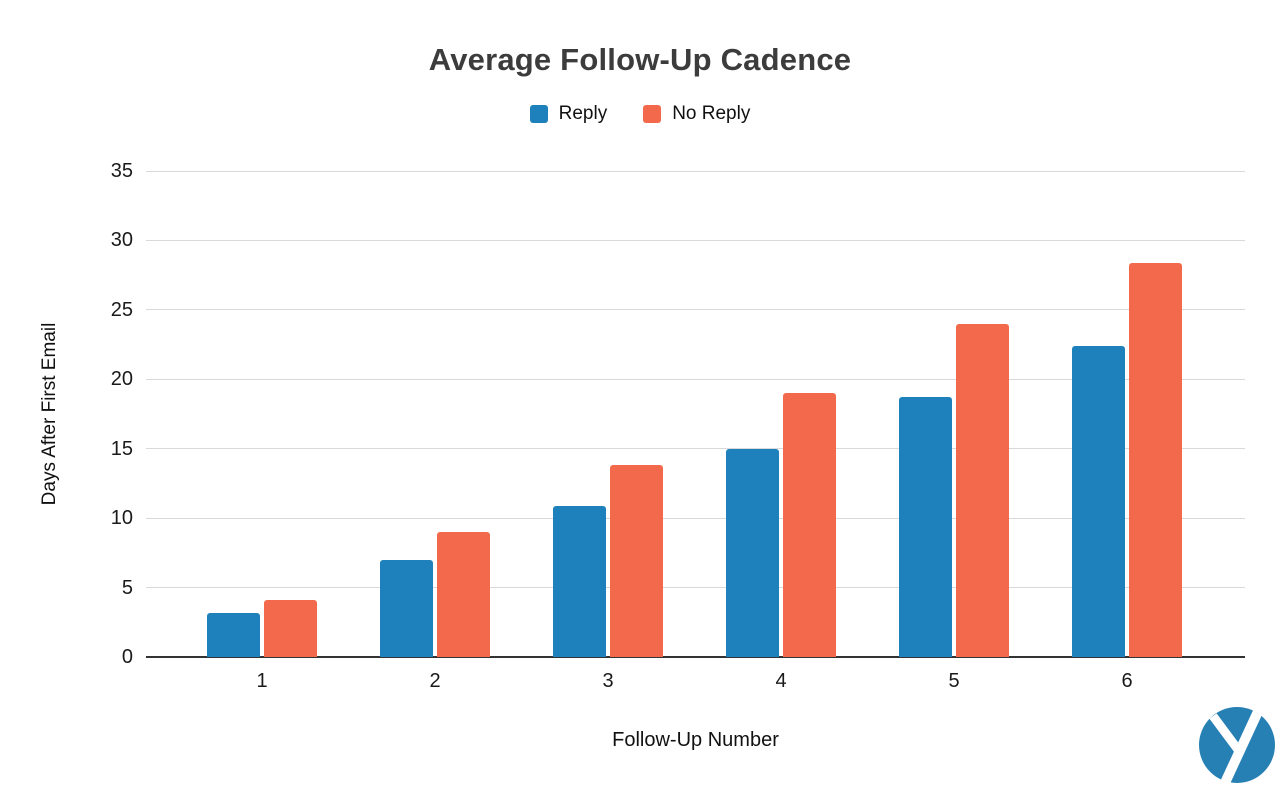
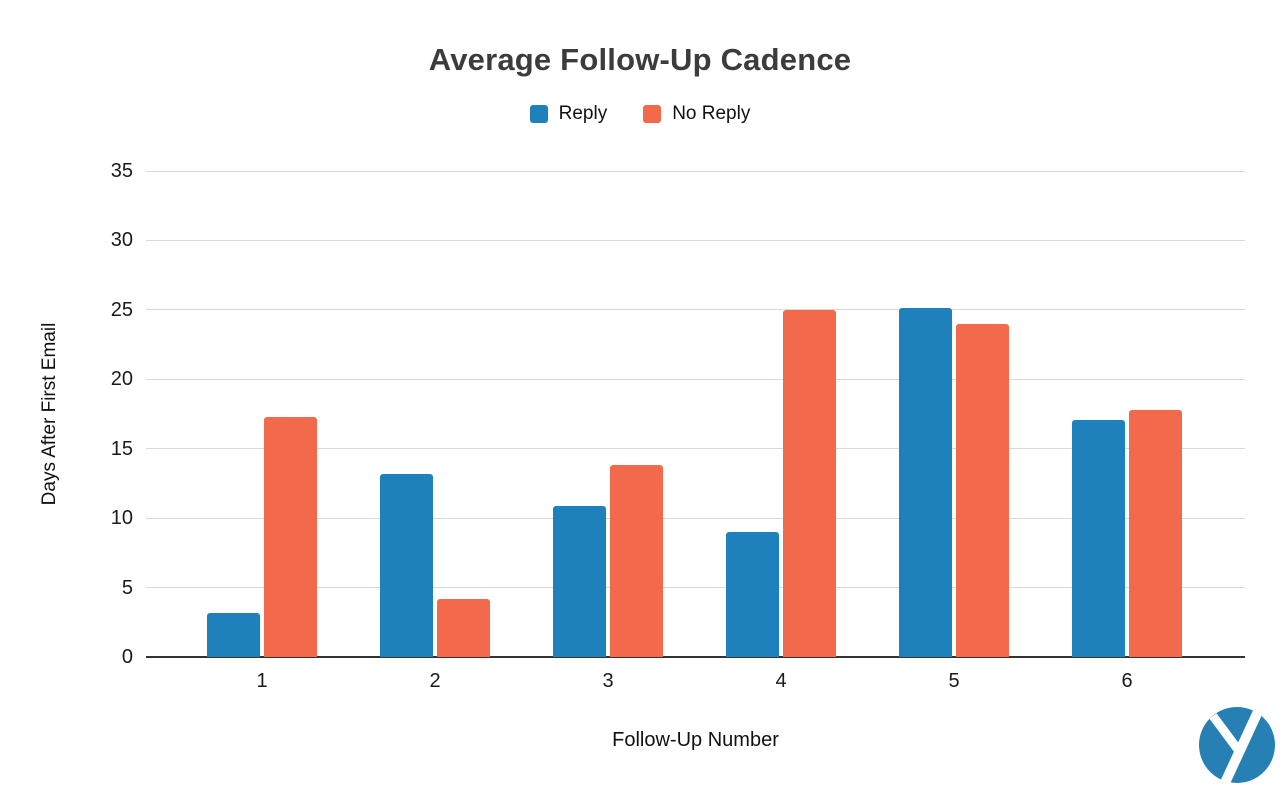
No Reply/1: 4.1 -> 17.3
Reply/2: 7.0 -> 13.2
No Reply/2: 9.0 -> 4.2
Reply/4: 15.0 -> 9.0
No Reply/4: 19.0 -> 25.0
Reply/5: 18.7 -> 25.1
Reply/6: 22.4 -> 17.1
No Reply/6: 28.4 -> 17.8
